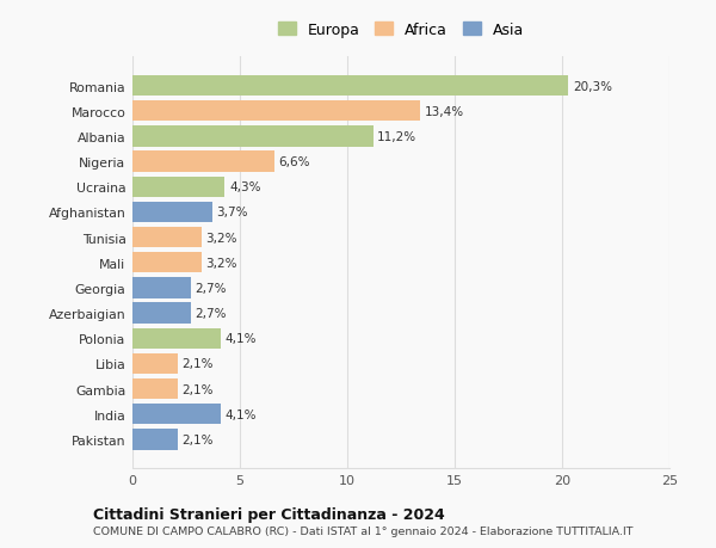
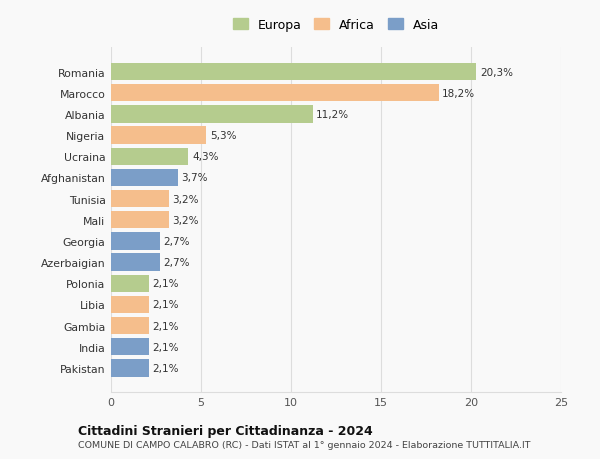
Marocco: 13,4% -> 18,2%
Nigeria: 6,6% -> 5,3%
Polonia: 4,1% -> 2,1%
India: 4,1% -> 2,1%
